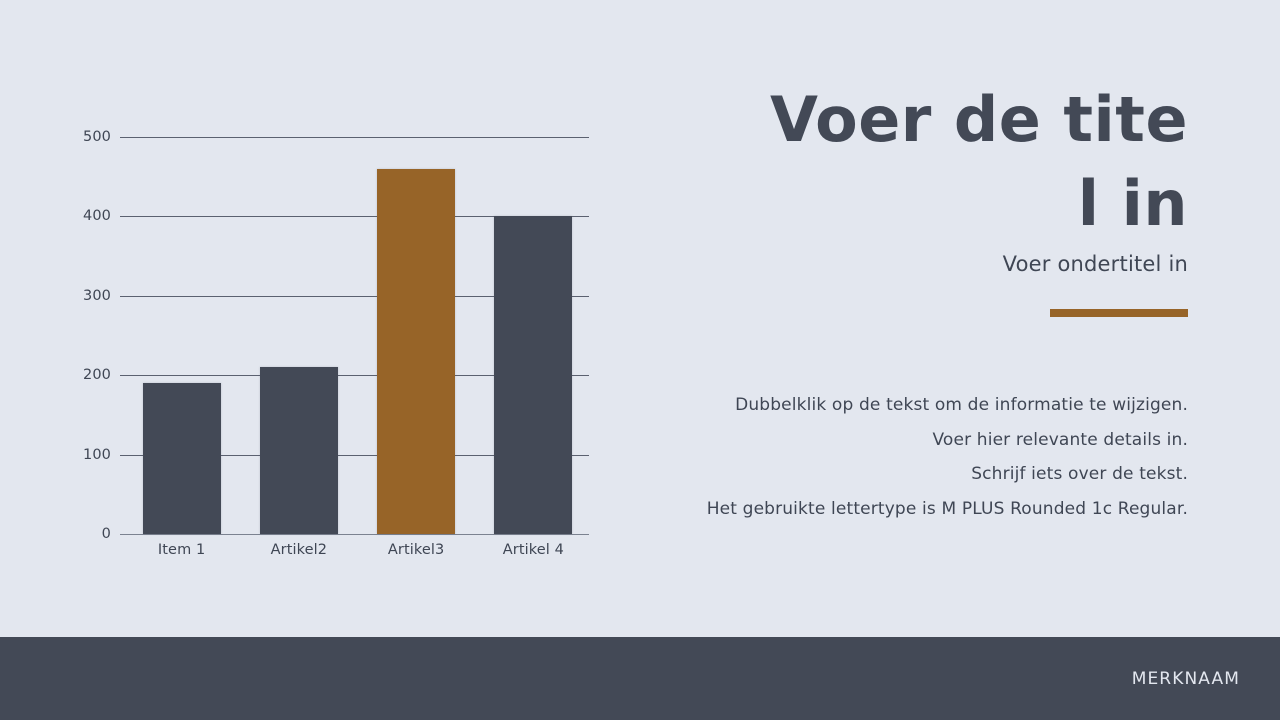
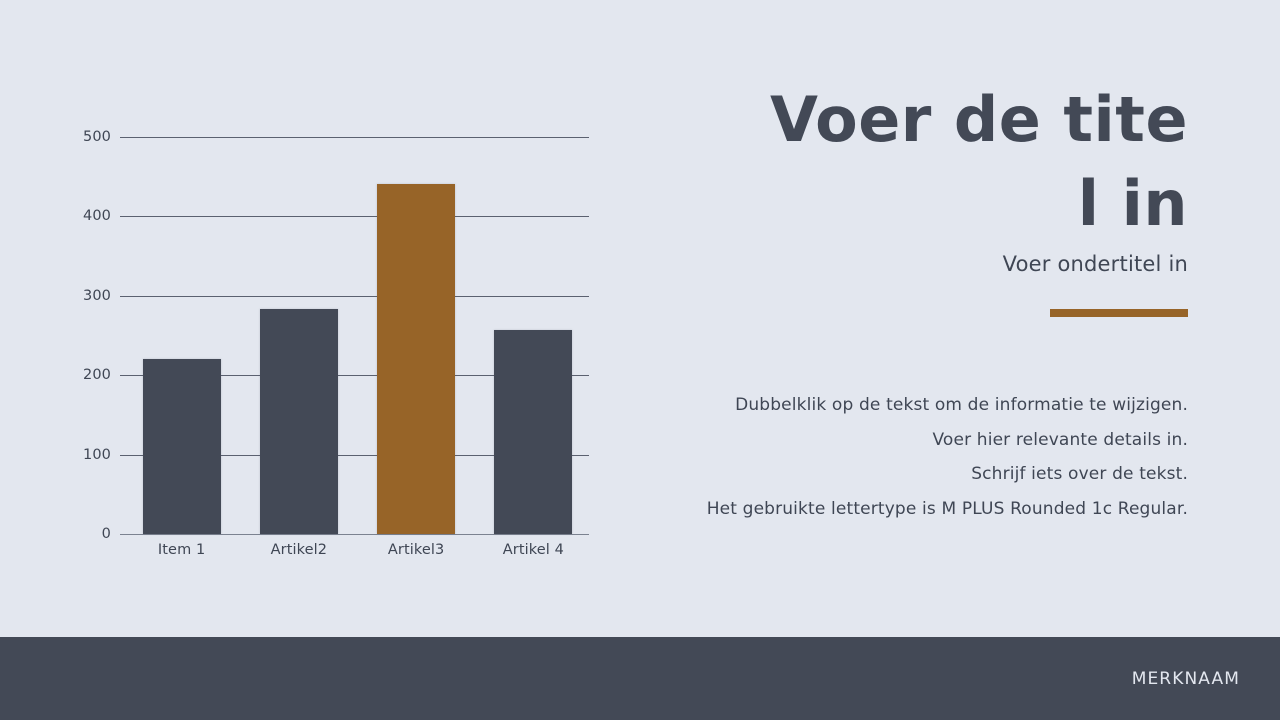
Item 1: 190 -> 220
Artikel2: 210 -> 280
Artikel3: 460 -> 440
Artikel 4: 400 -> 260
